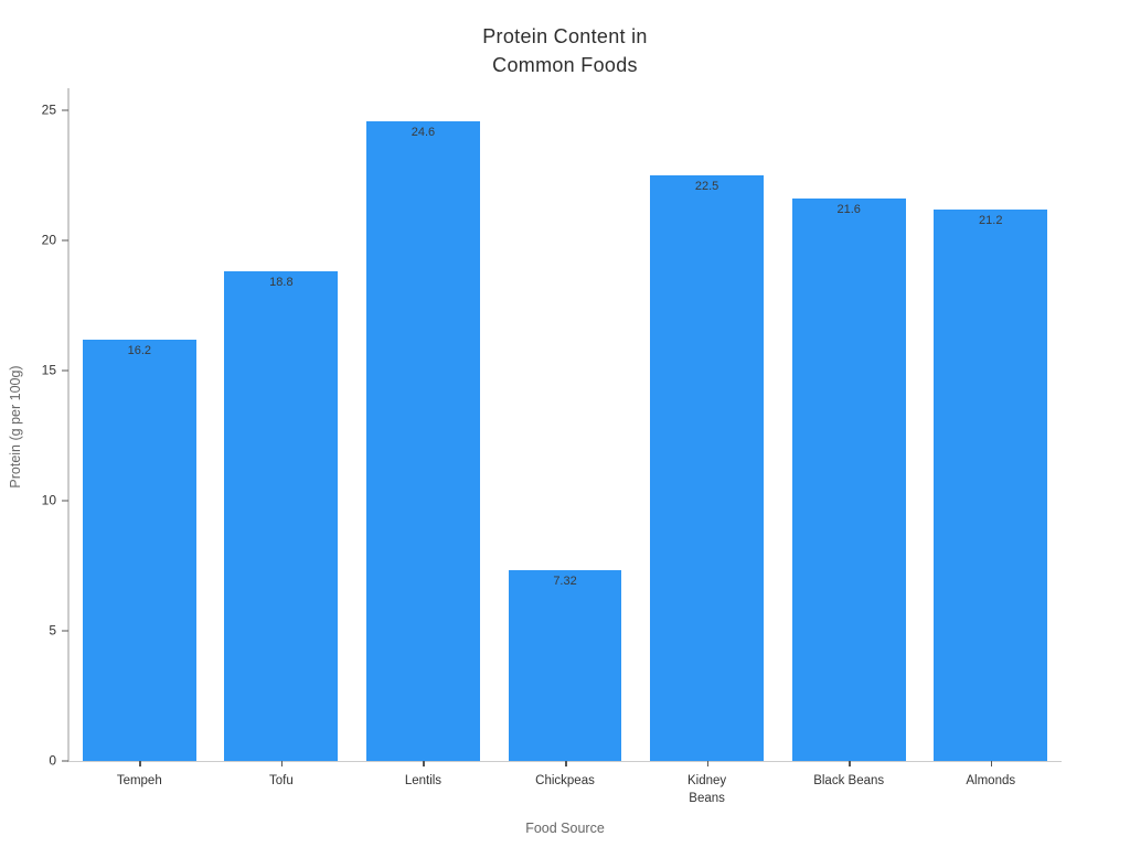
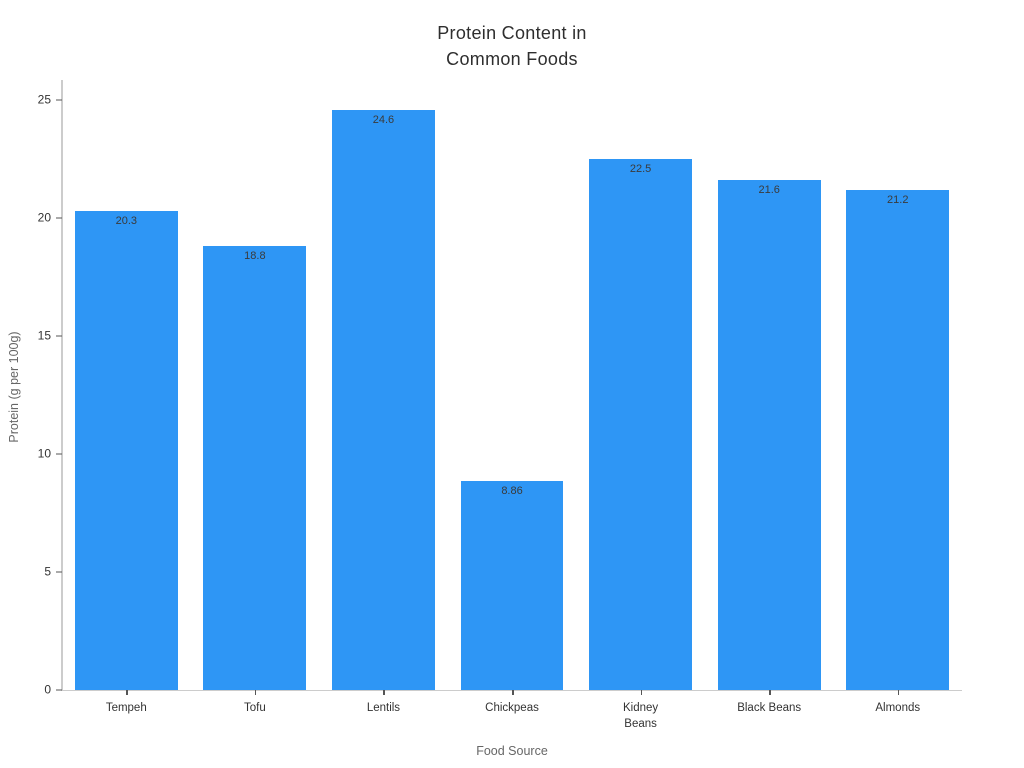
Tempeh: 16.2 -> 20.3
Chickpeas: 7.32 -> 8.86
